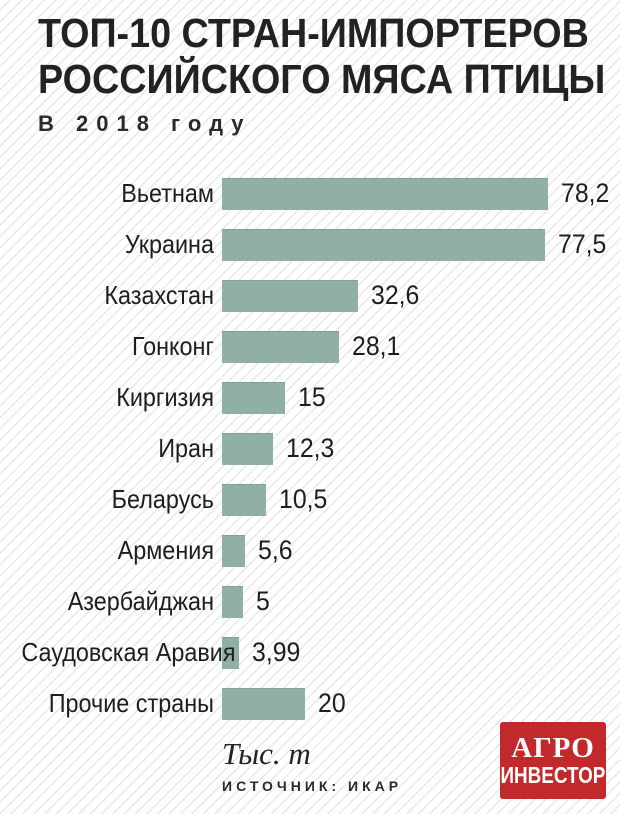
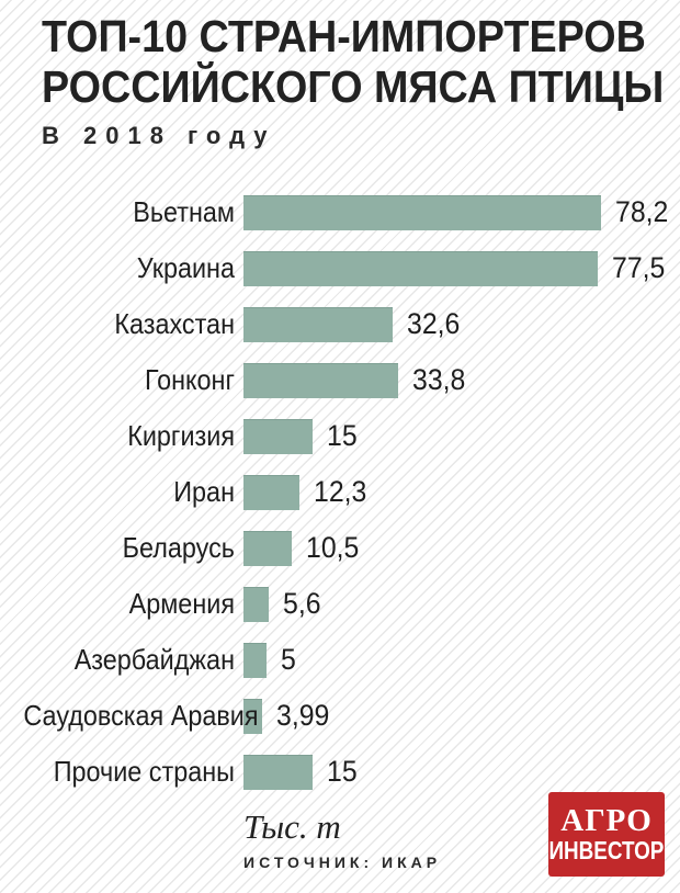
Гонконг: 28,1 -> 33,8
Прочие страны: 20 -> 15
